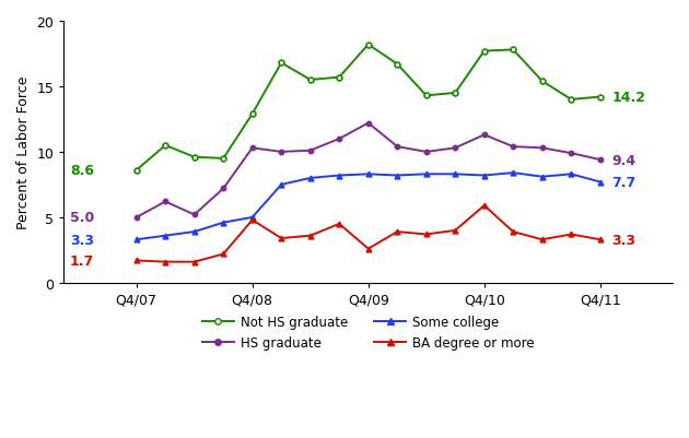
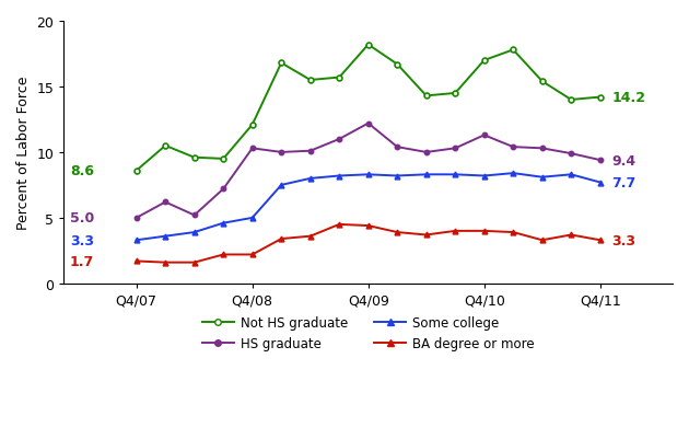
Not HS graduate/Q4/08: 12.9 -> 12.1
BA degree or more/Q4/08: 4.8 -> 2.2
BA degree or more/Q4/09: 2.6 -> 4.4
Not HS graduate/Q4/10: 17.7 -> 17.0
BA degree or more/Q4/10: 5.9 -> 4.0
